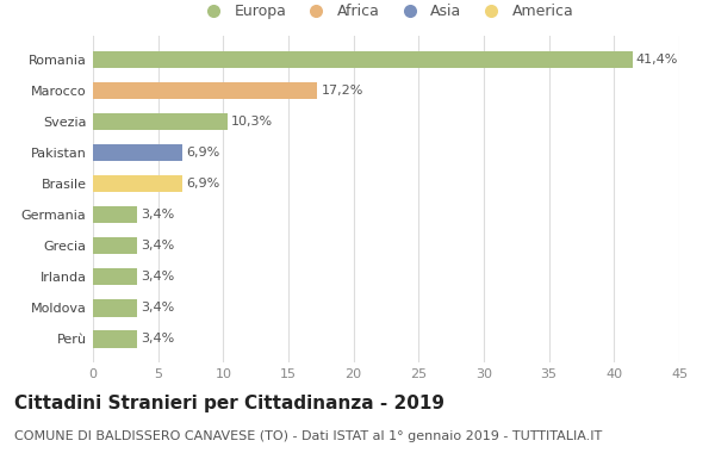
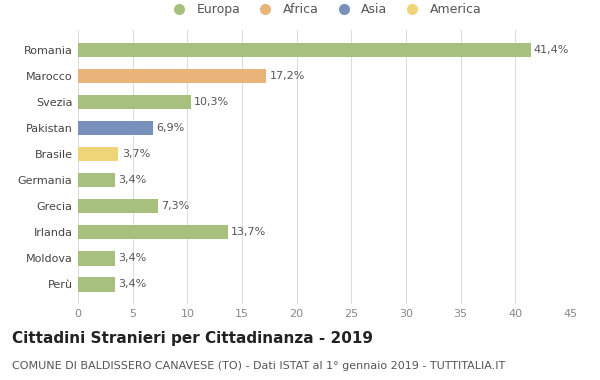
Brasile: 6,9% -> 3,7%
Grecia: 3,4% -> 7,3%
Irlanda: 3,4% -> 13,7%
